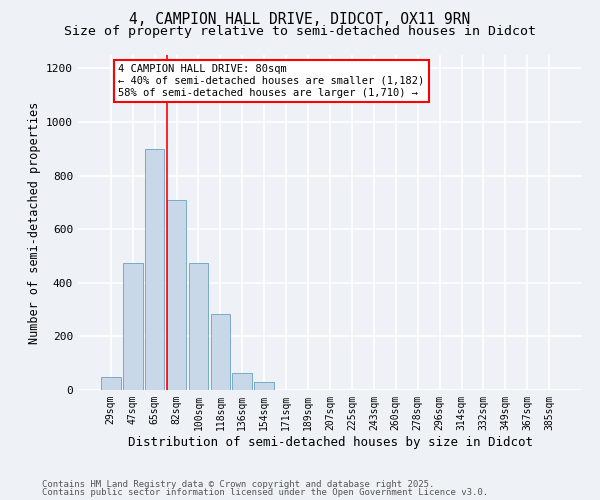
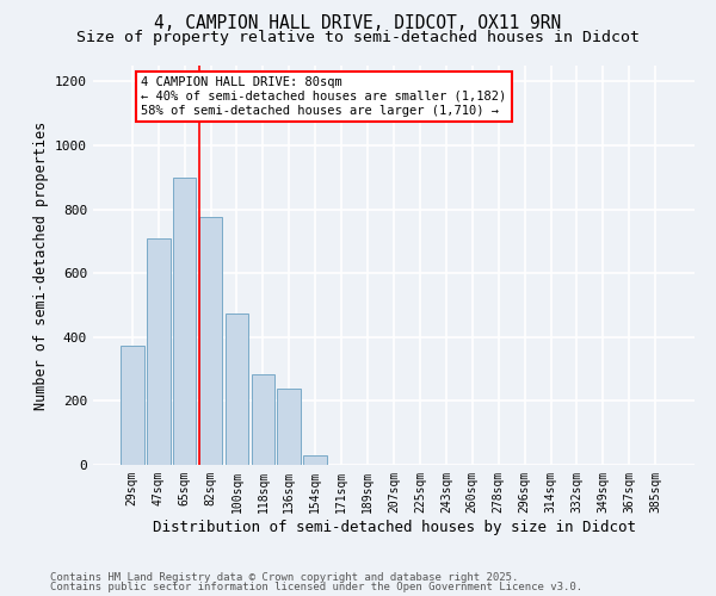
29sqm: 50 -> 375
47sqm: 475 -> 710
82sqm: 710 -> 775
136sqm: 65 -> 240
